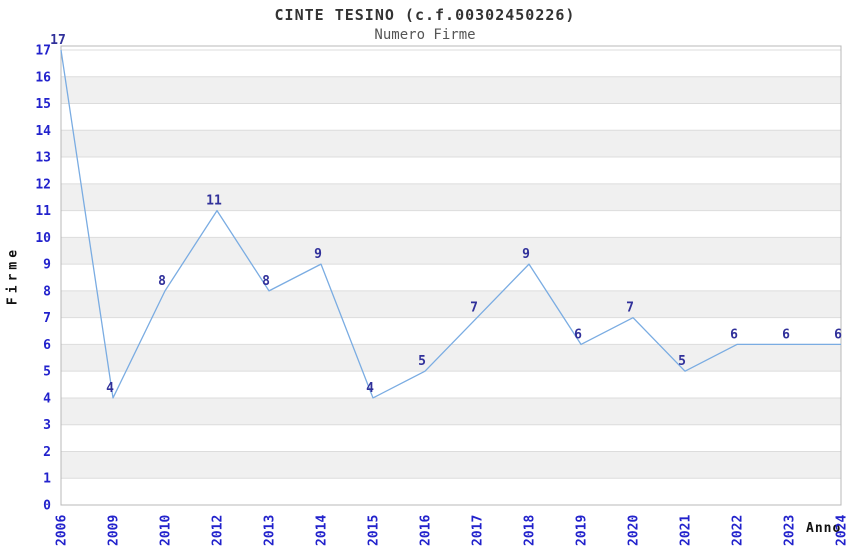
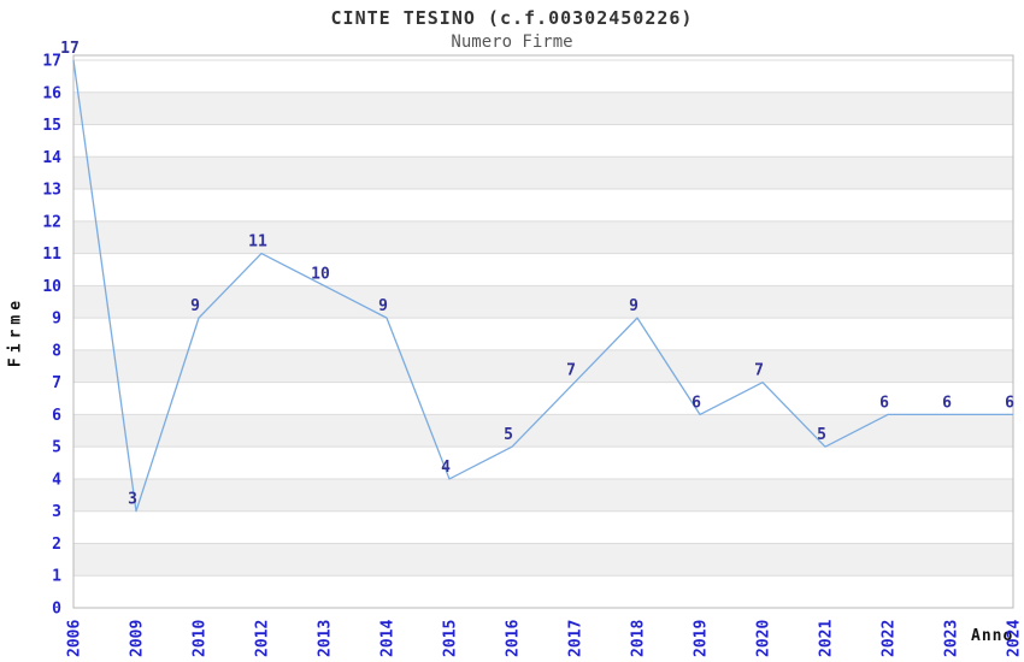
2009: 4 -> 3
2010: 8 -> 9
2013: 8 -> 10
